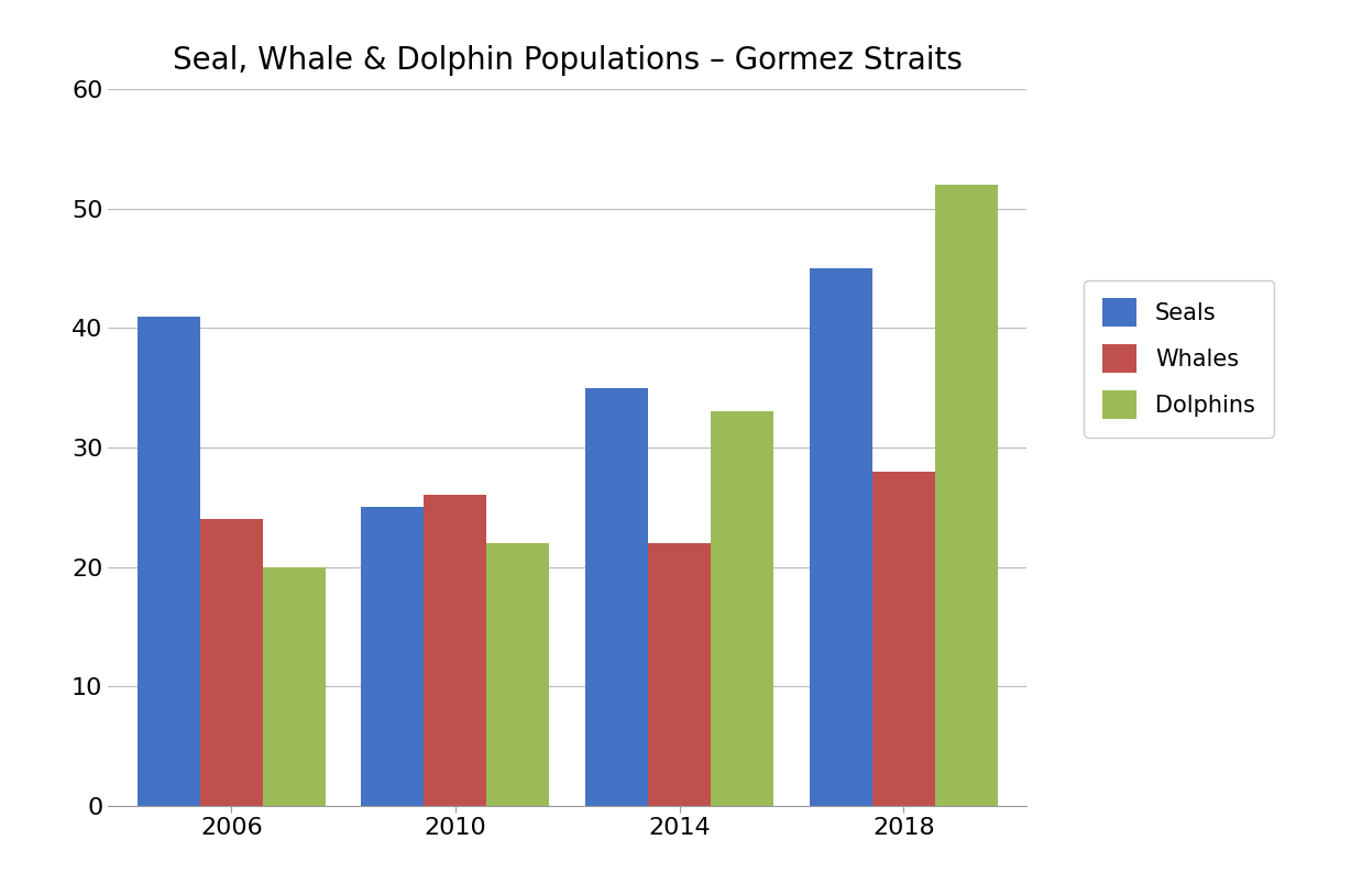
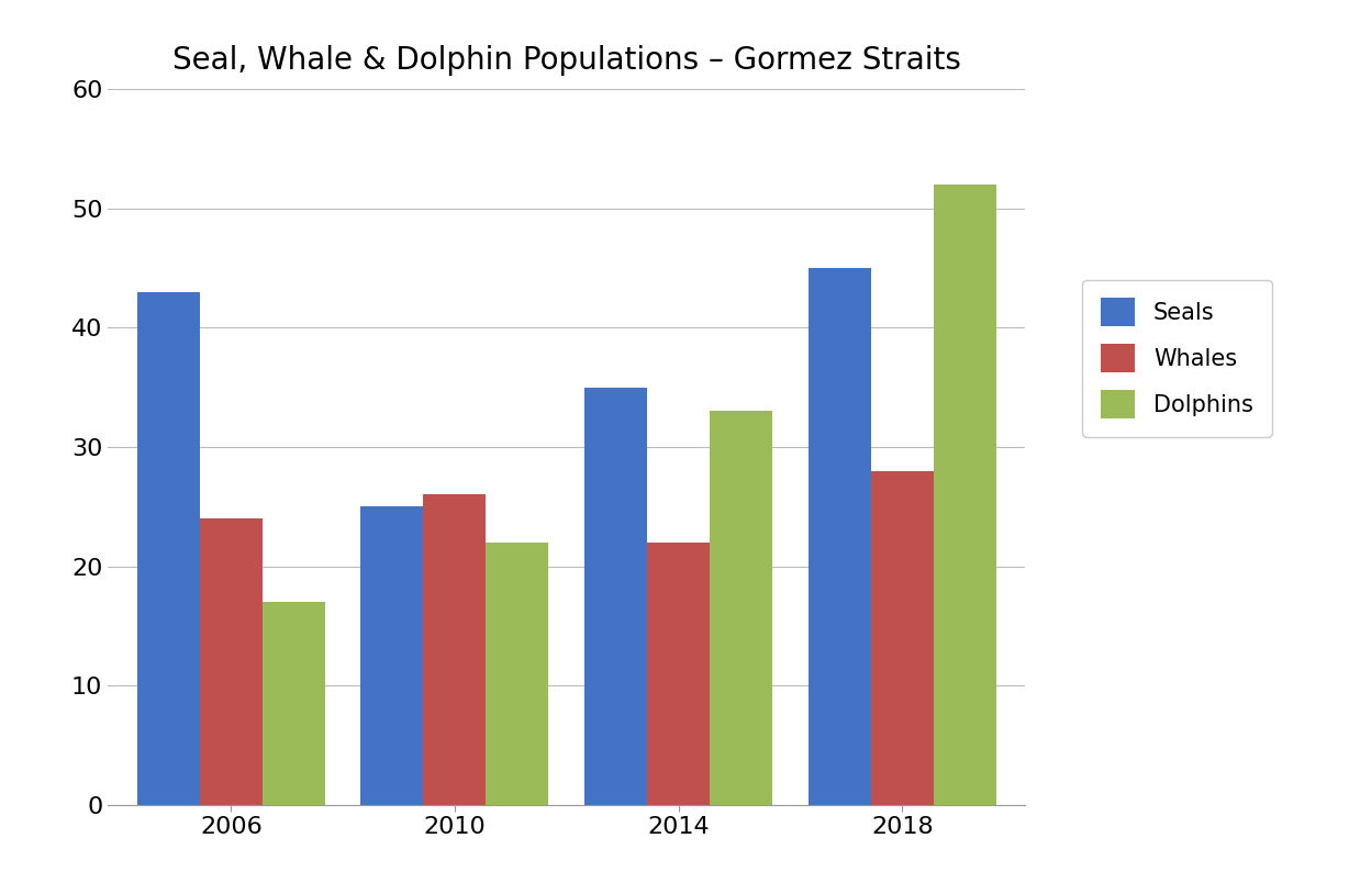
Seals/2006: 41 -> 43
Dolphins/2006: 20 -> 17
